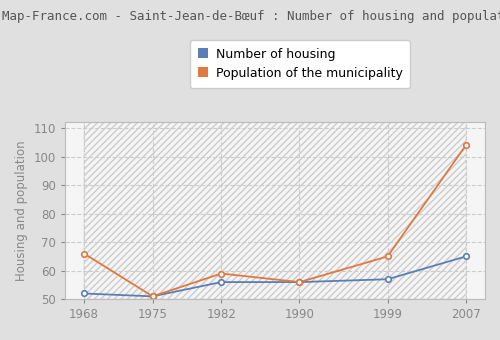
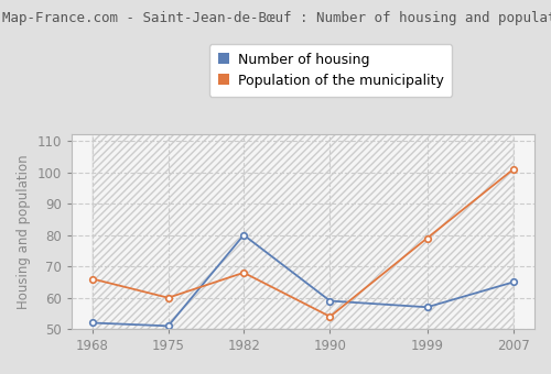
Population of the municipality/1975: 51 -> 60
Number of housing/1982: 56 -> 80
Population of the municipality/1982: 59 -> 68
Number of housing/1990: 56 -> 59
Population of the municipality/1990: 56 -> 54
Population of the municipality/1999: 65 -> 79
Population of the municipality/2007: 104 -> 101
